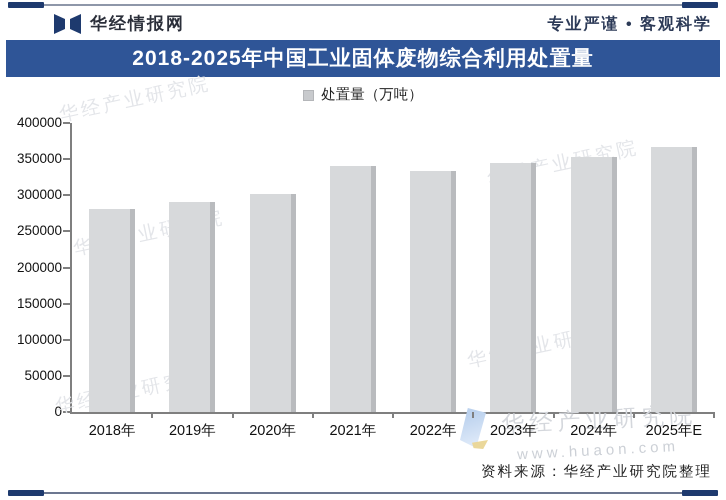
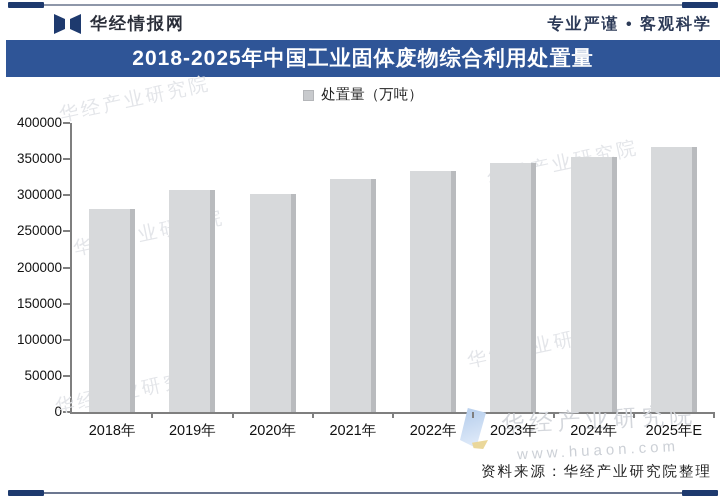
2019年: 290000 -> 310000
2021年: 340000 -> 320000
